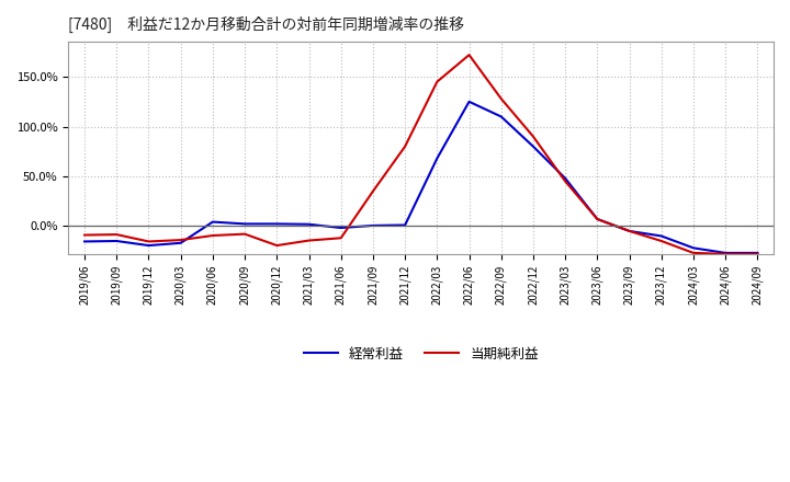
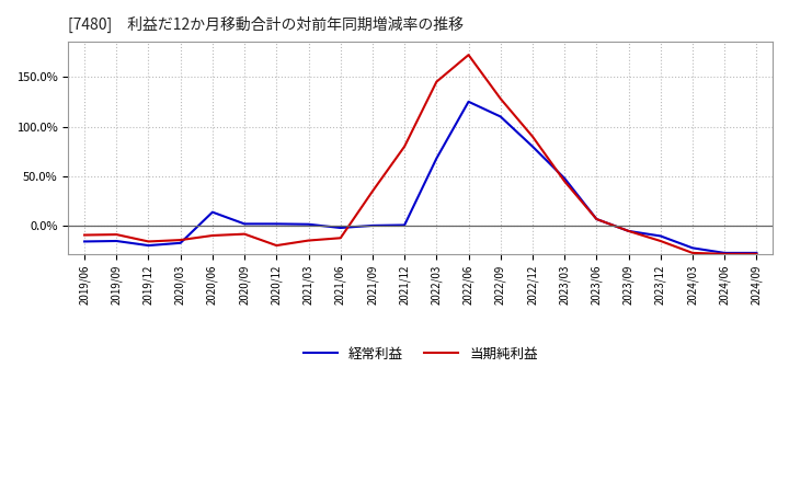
経常利益/2020/06: 4% -> 14%
